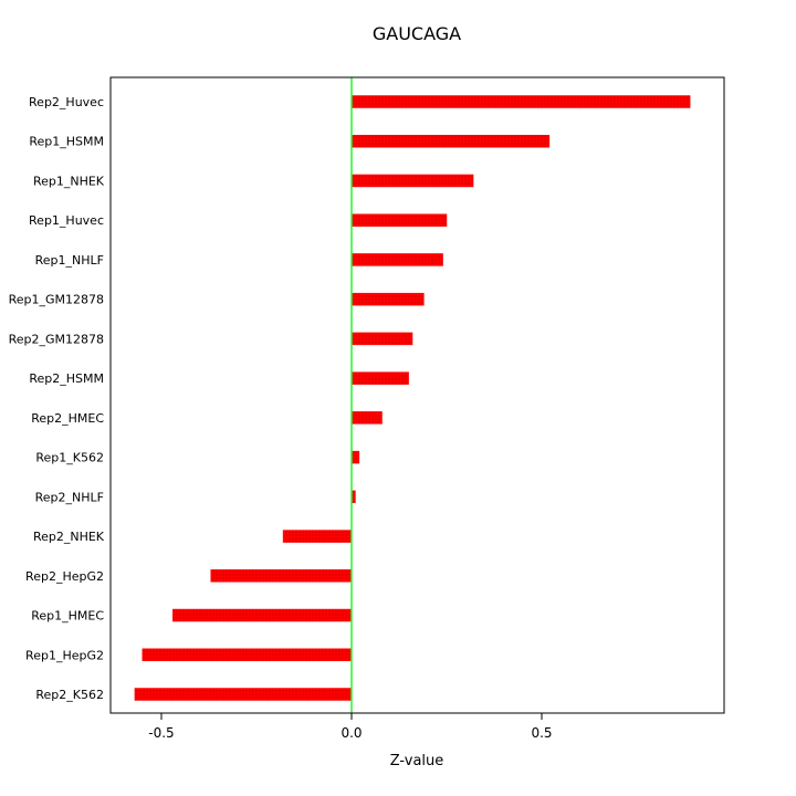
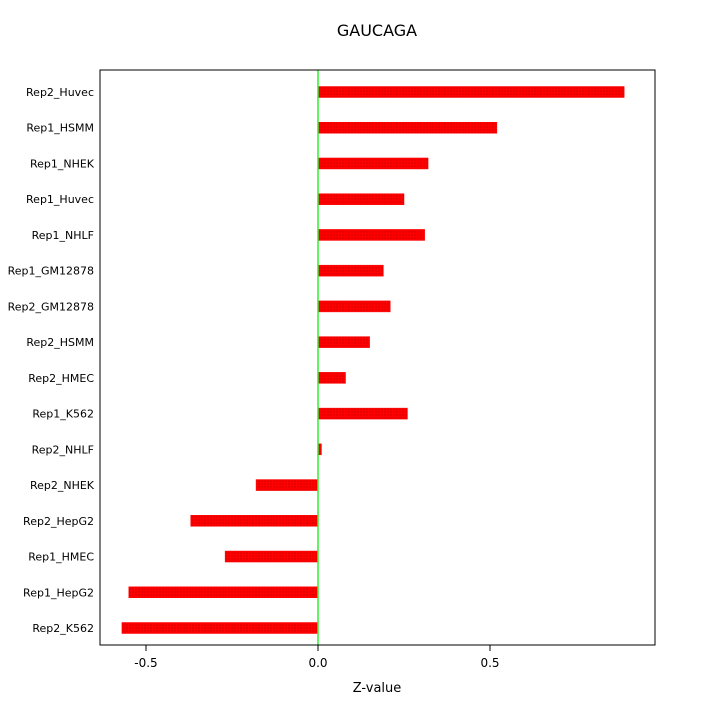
Rep1_NHLF: 0.24 -> 0.31
Rep2_GM12878: 0.16 -> 0.21
Rep1_K562: 0.02 -> 0.26
Rep1_HMEC: -0.47 -> -0.27
